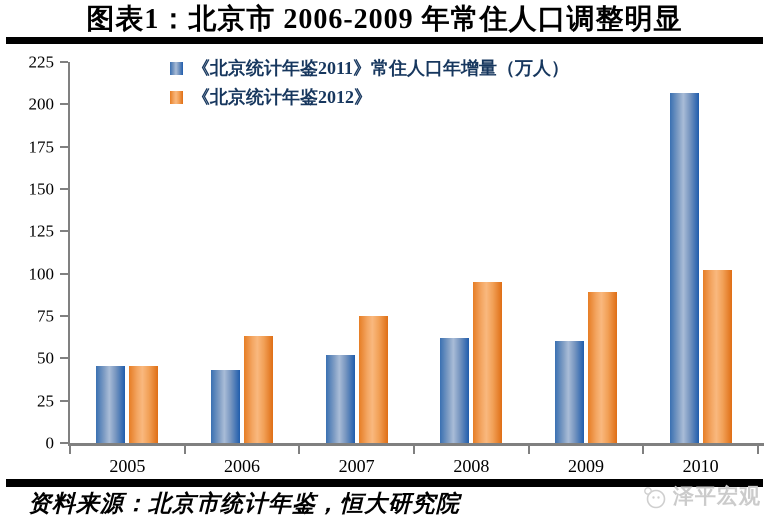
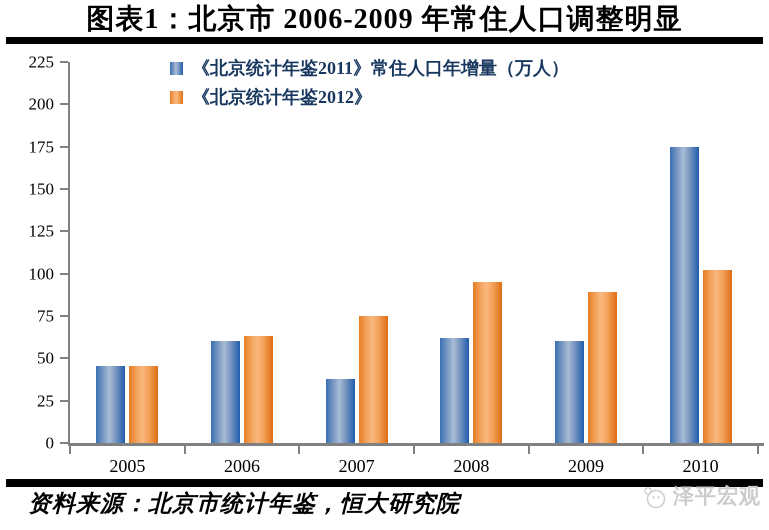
《北京统计年鉴2011》常住人口年增量（万人）/2006: 43 -> 60
《北京统计年鉴2011》常住人口年增量（万人）/2007: 52 -> 38
《北京统计年鉴2011》常住人口年增量（万人）/2010: 207 -> 175
